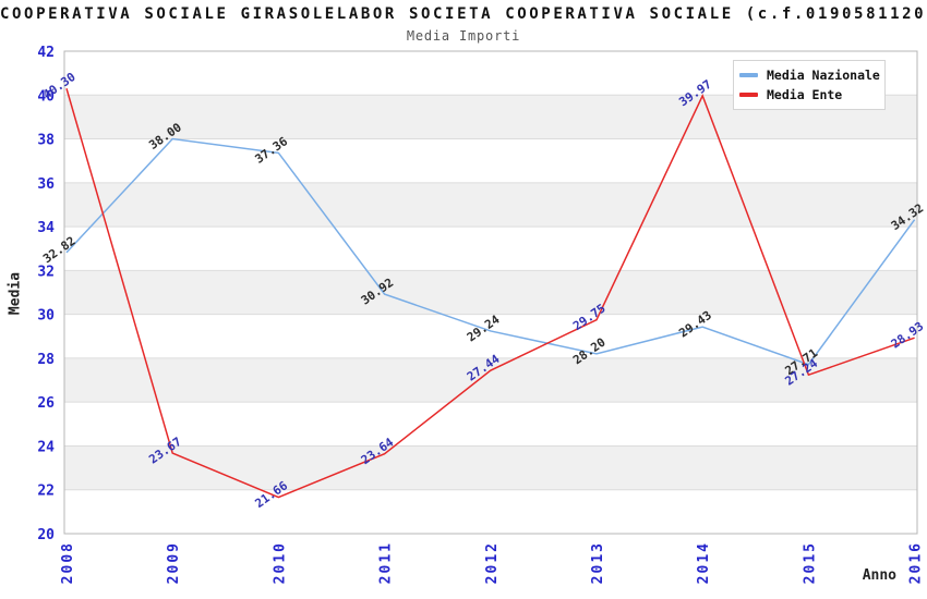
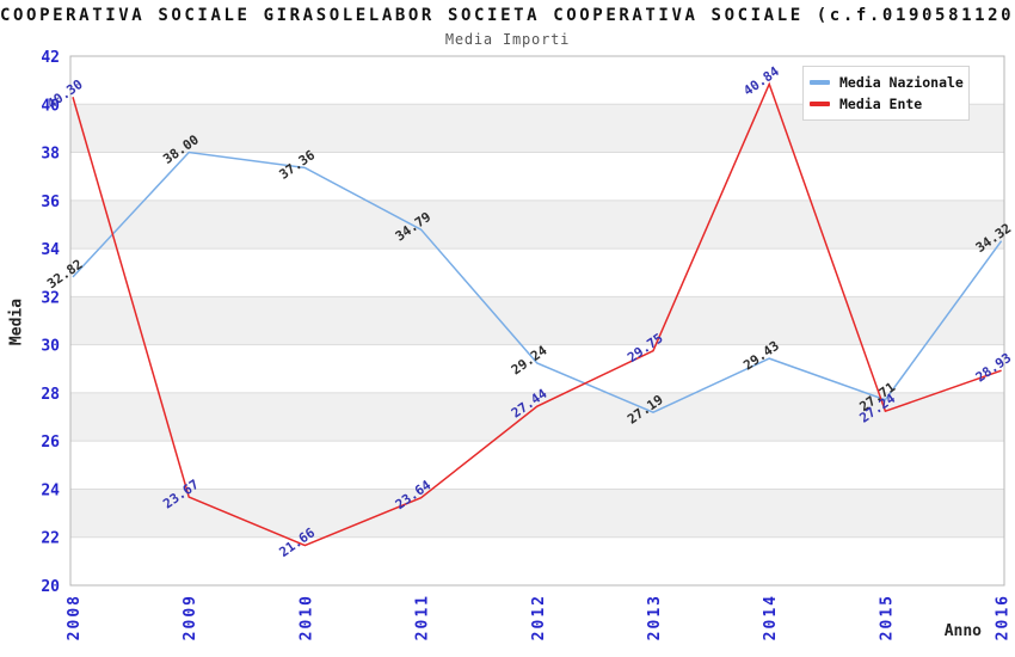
Media Nazionale/2011: 30.92 -> 34.79
Media Nazionale/2013: 28.20 -> 27.19
Media Ente/2014: 39.97 -> 40.84
